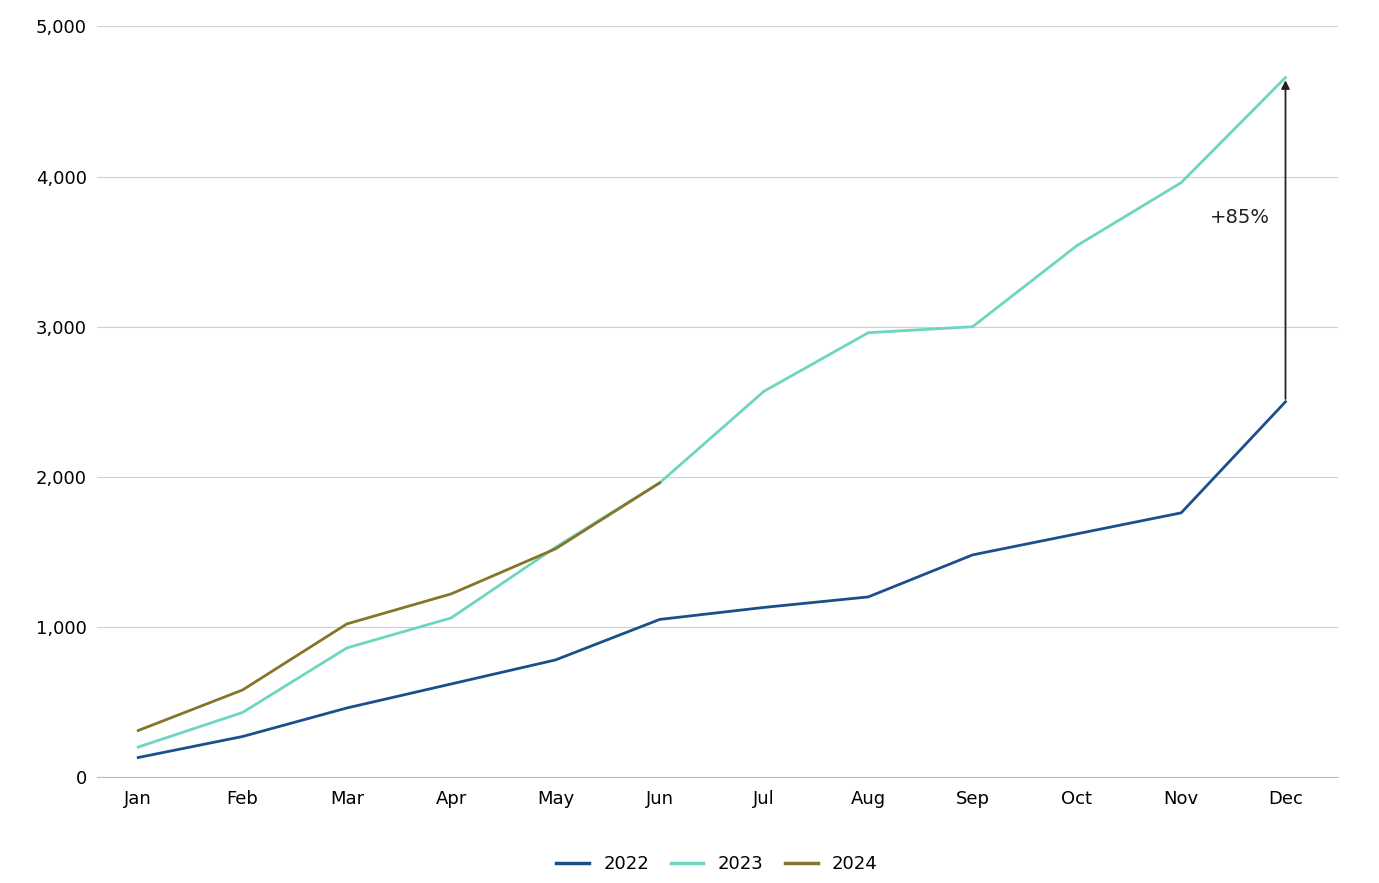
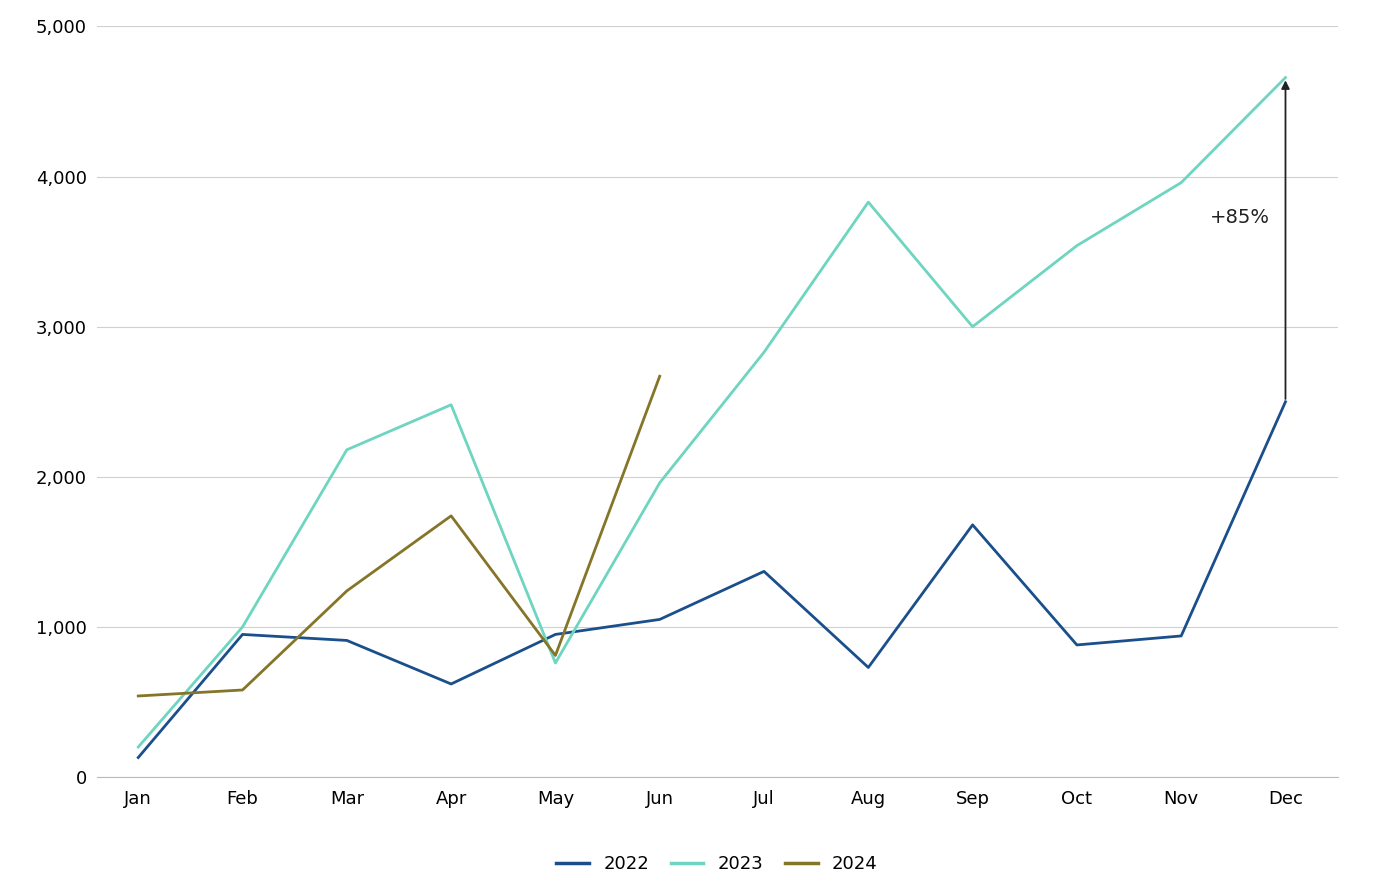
2024/Jan: 310 -> 540
2022/Feb: 270 -> 950
2023/Feb: 430 -> 1,000
2022/Mar: 460 -> 910
2023/Mar: 860 -> 2,180
2024/Mar: 1,020 -> 1,240
2023/Apr: 1,060 -> 2,480
2024/Apr: 1,220 -> 1,740
2022/May: 780 -> 950
2023/May: 1,530 -> 760
2024/May: 1,520 -> 810
2024/Jun: 1,960 -> 2,670
2022/Jul: 1,130 -> 1,370
2023/Jul: 2,570 -> 2,830
2022/Aug: 1,200 -> 730
2023/Aug: 2,960 -> 3,830
2022/Sep: 1,480 -> 1,680
2022/Oct: 1,620 -> 880
2022/Nov: 1,760 -> 940
